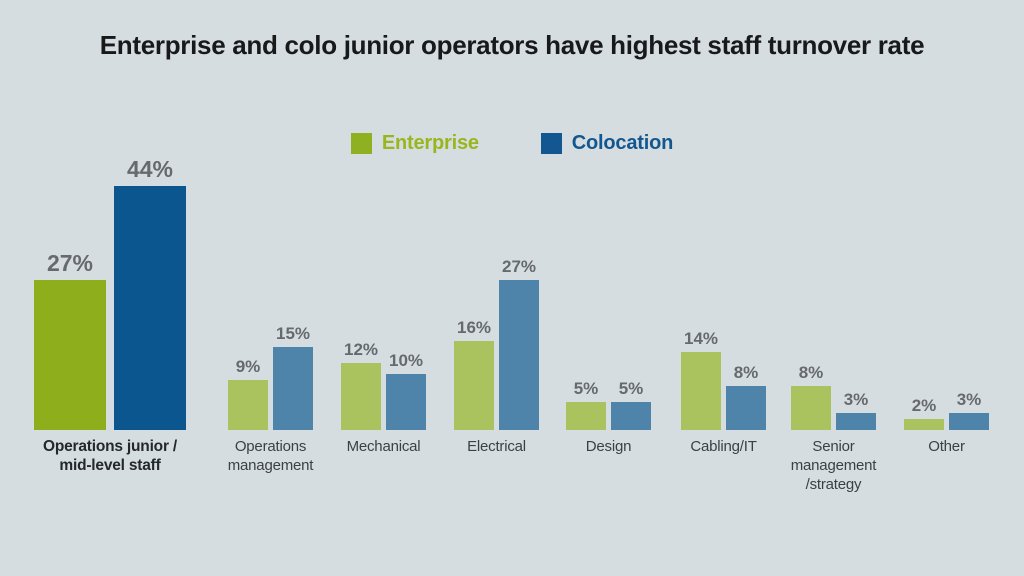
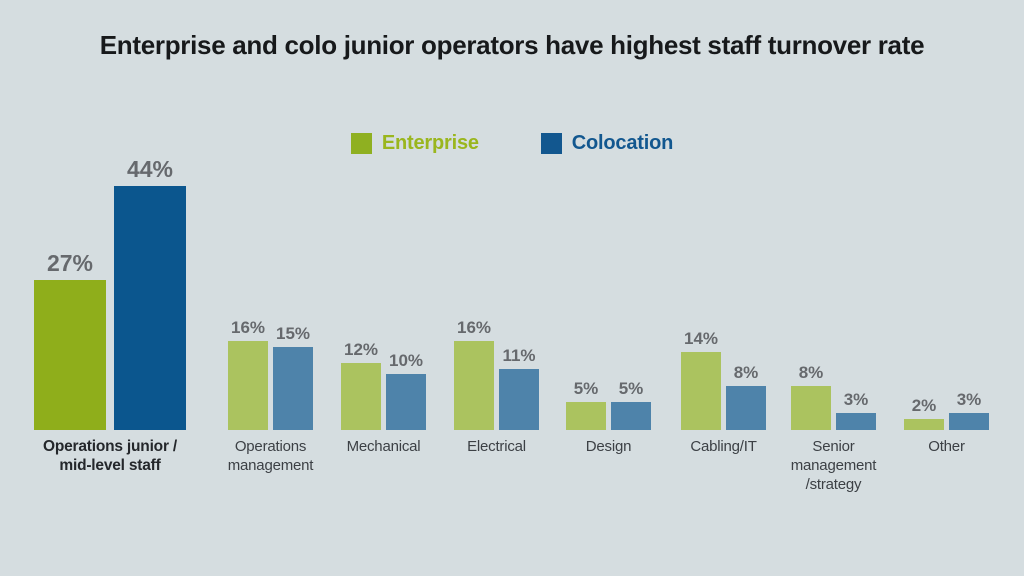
Enterprise/Operations management: 9% -> 16%
Colocation/Electrical: 27% -> 11%
